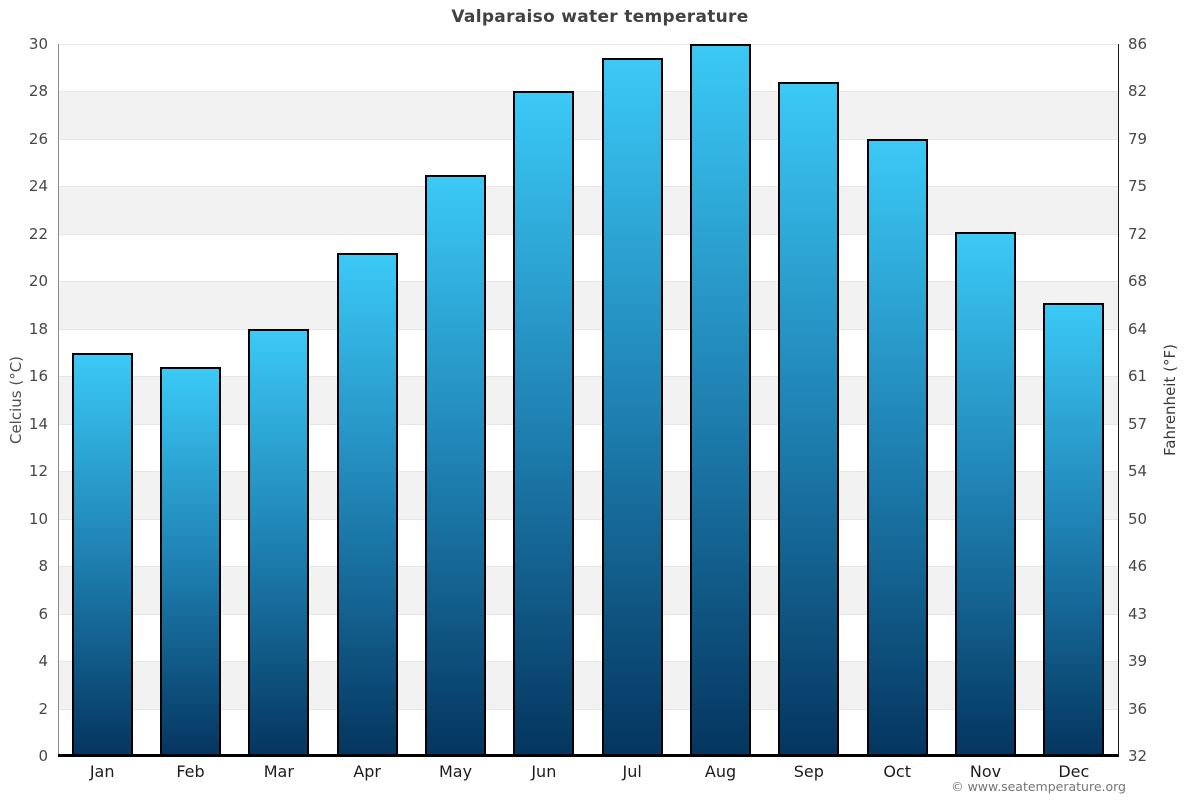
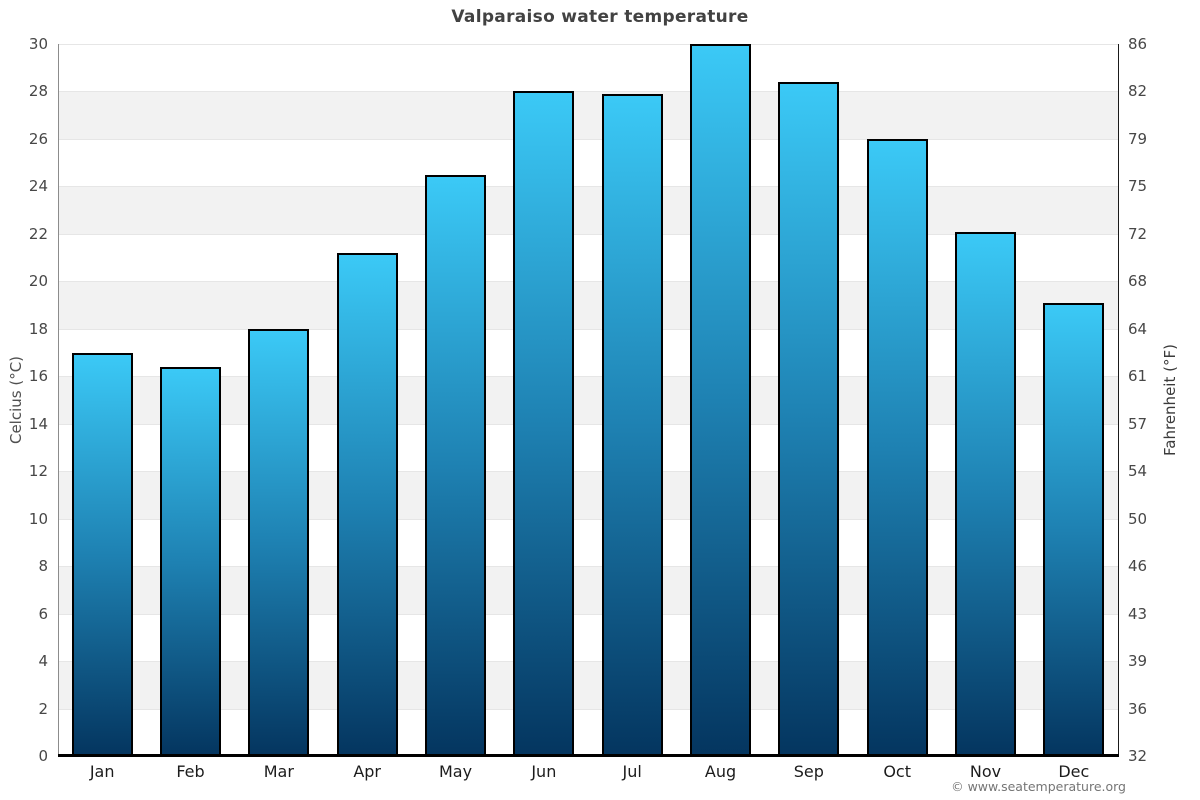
Jul: 29.4 -> 27.9
